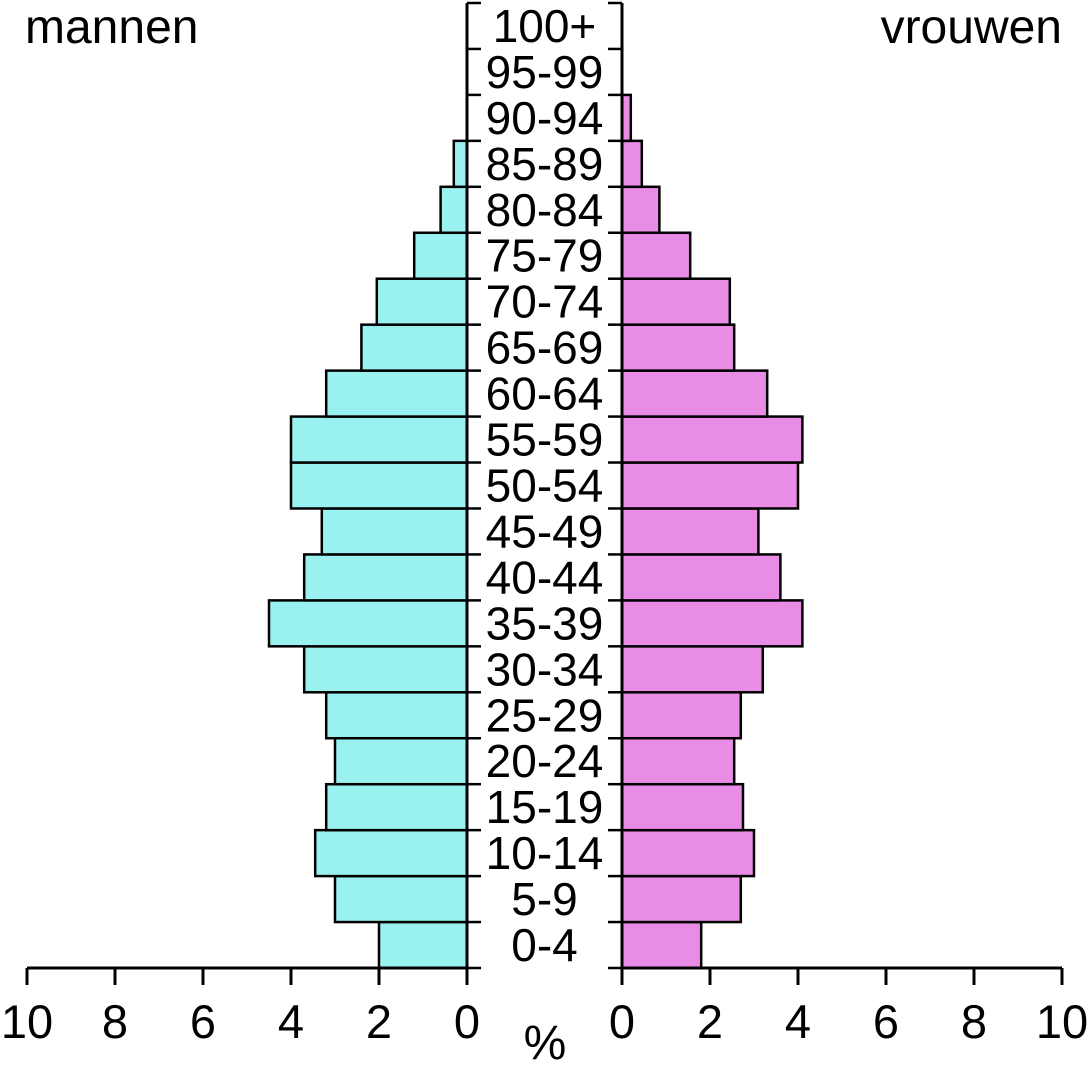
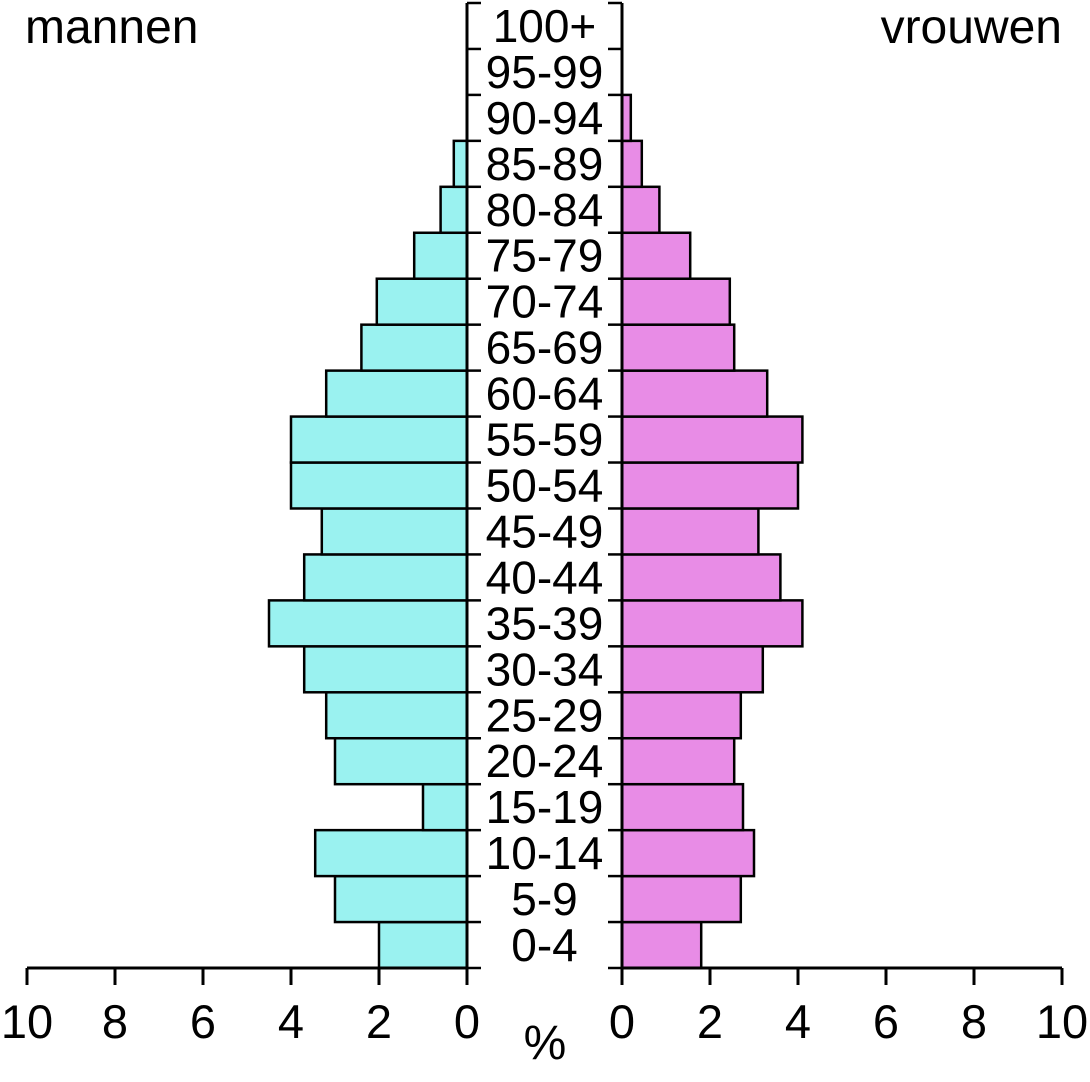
mannen/15-19: 3.2 -> 1.0
